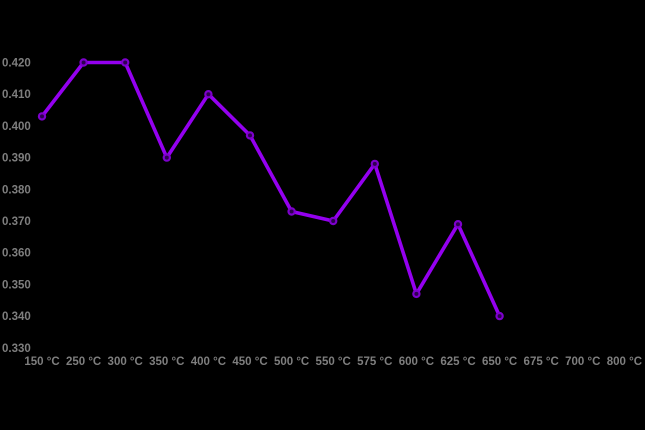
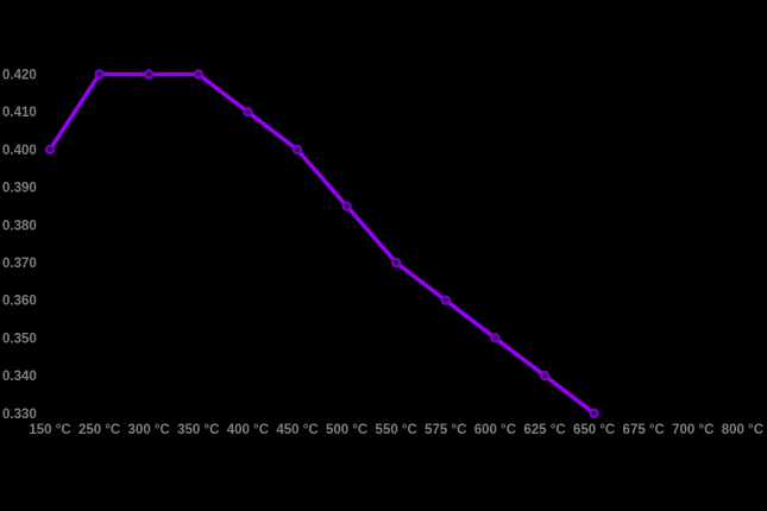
150 °C: 0.403 -> 0.400
350 °C: 0.390 -> 0.420
450 °C: 0.397 -> 0.400
500 °C: 0.373 -> 0.385
575 °C: 0.388 -> 0.360
600 °C: 0.347 -> 0.350
625 °C: 0.369 -> 0.340
650 °C: 0.340 -> 0.330
